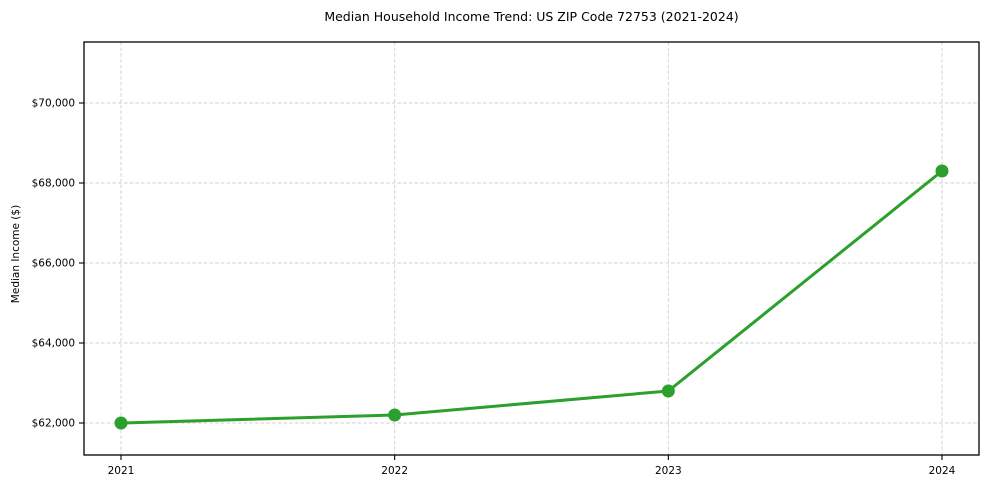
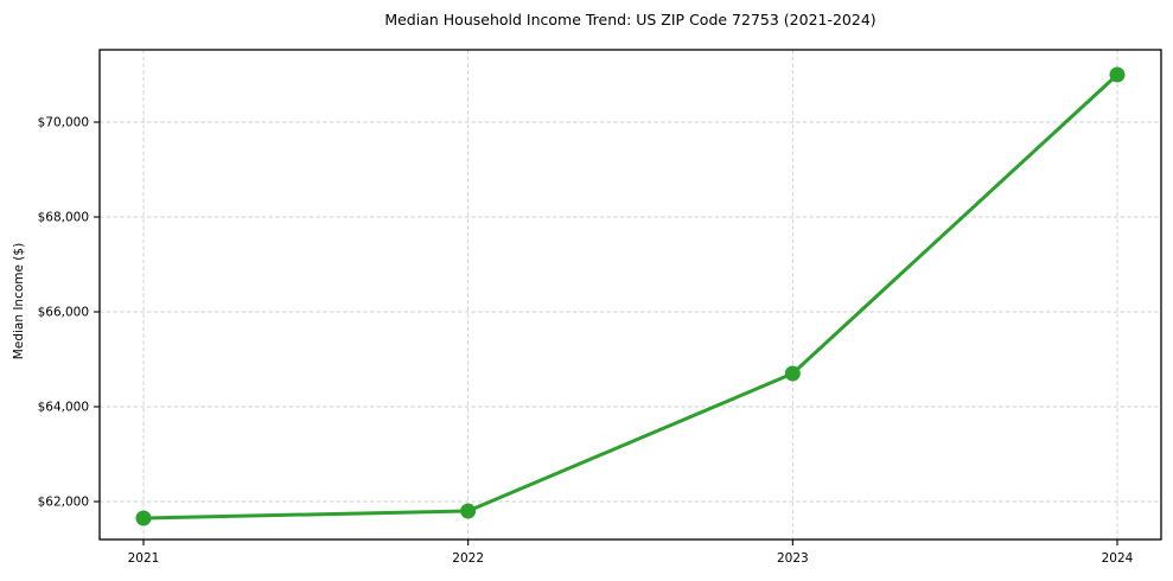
2021: $62000 -> $61600
2022: $62200 -> $61800
2023: $62800 -> $64700
2024: $68300 -> $71000
